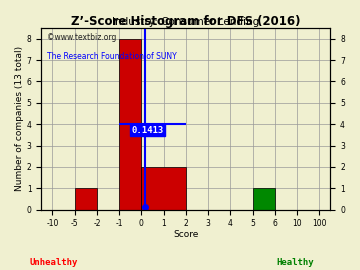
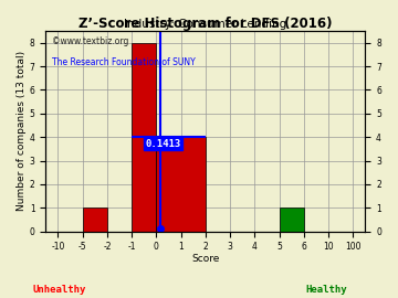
1: 2 -> 4
